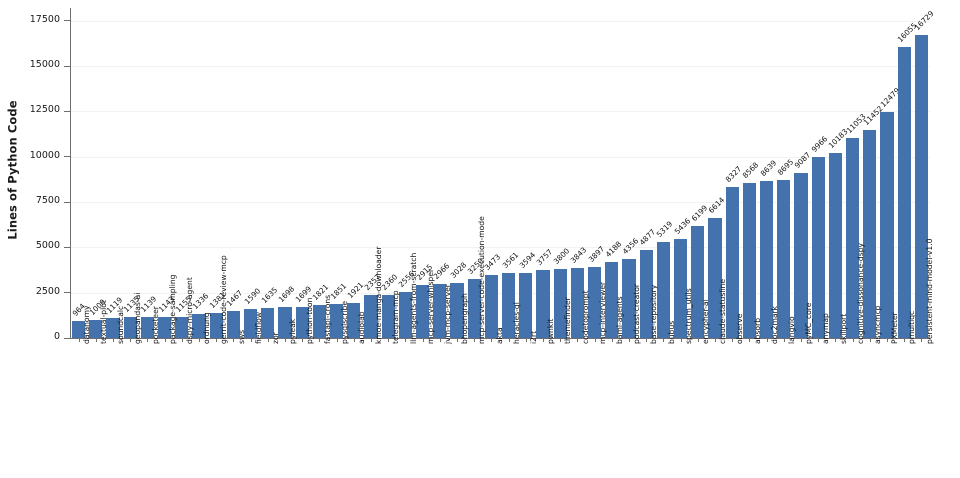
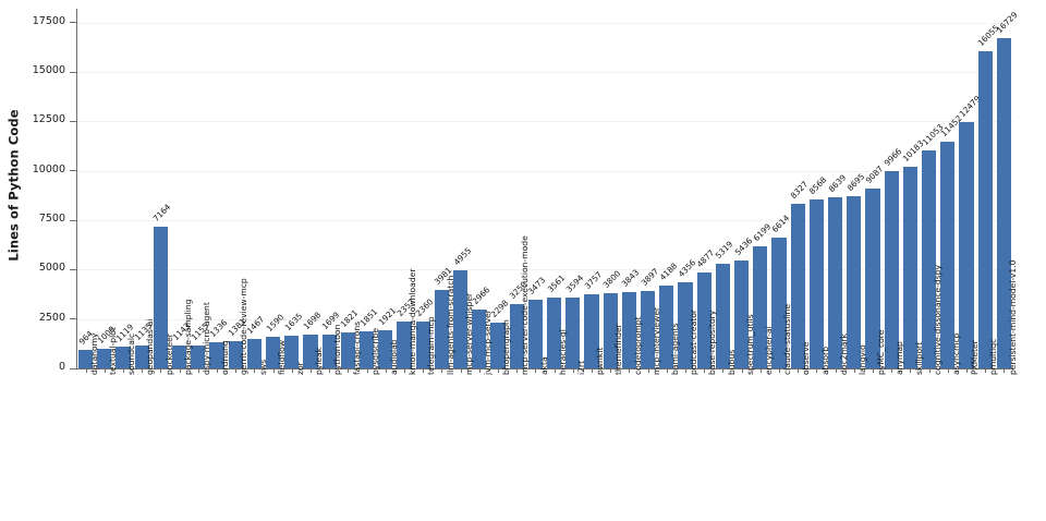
pocketeer: 1139 -> 7164
llm-agents-from-scratch: 2556 -> 3981
mcp-server-whisper: 2915 -> 4955
bhopengraph: 3028 -> 2298
